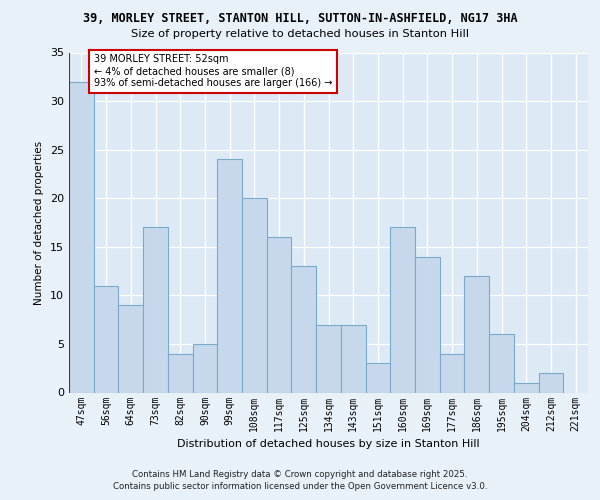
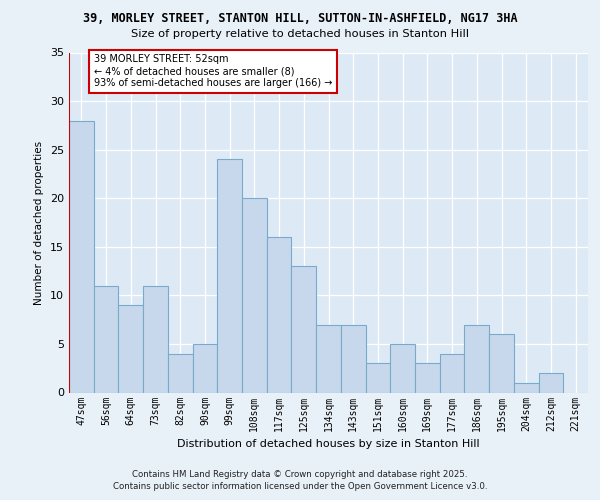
47sqm: 32 -> 28
73sqm: 17 -> 11
160sqm: 17 -> 5
169sqm: 14 -> 3
186sqm: 12 -> 7
